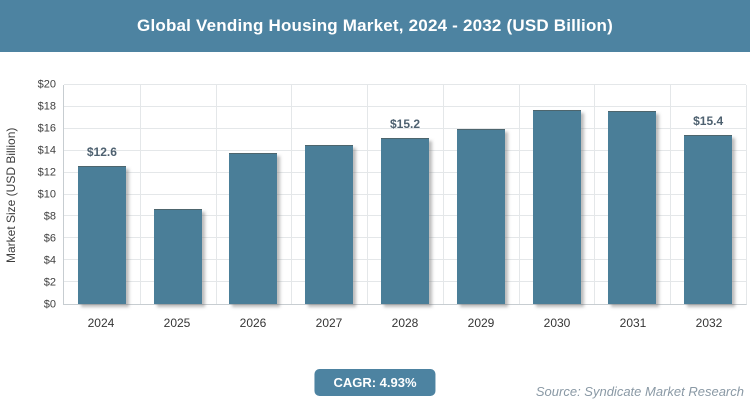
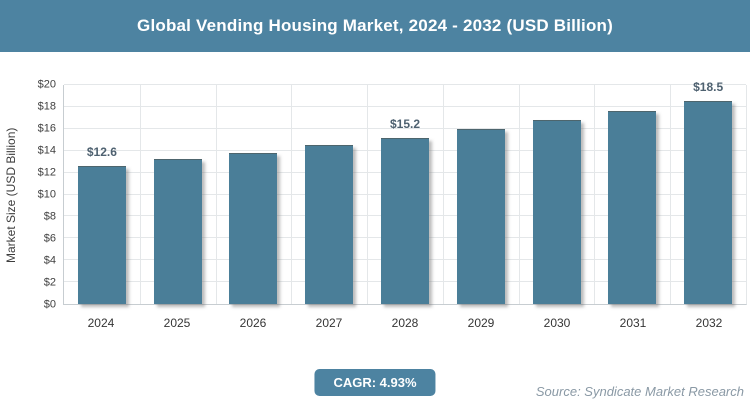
2025: $8.7 -> $13.2
2030: $17.7 -> $16.8
2032: $15.4 -> $18.5
